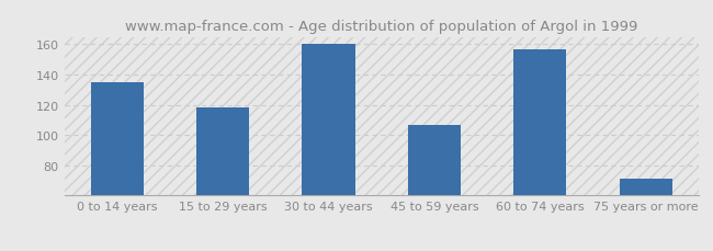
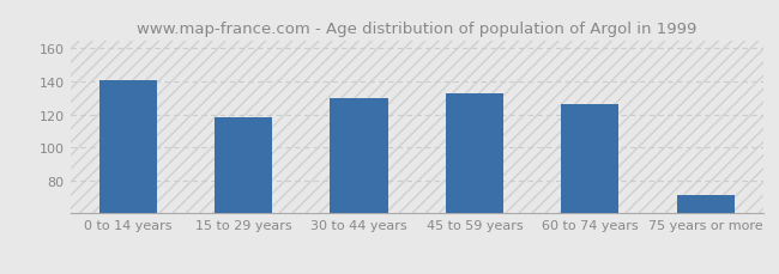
0 to 14 years: 135 -> 141
30 to 44 years: 160 -> 130
45 to 59 years: 107 -> 133
60 to 74 years: 157 -> 126
